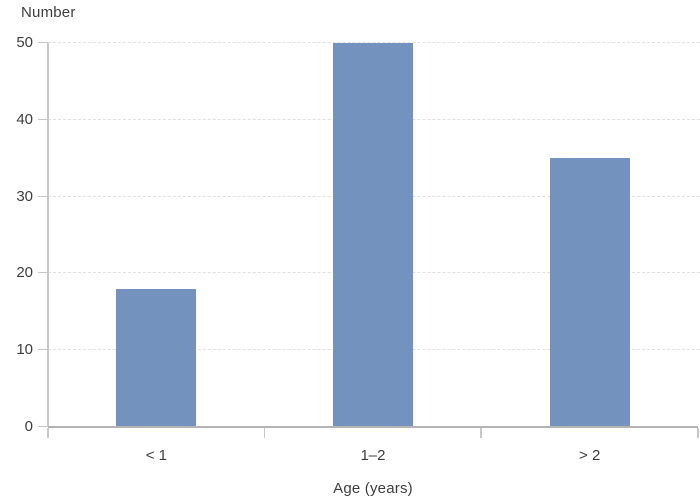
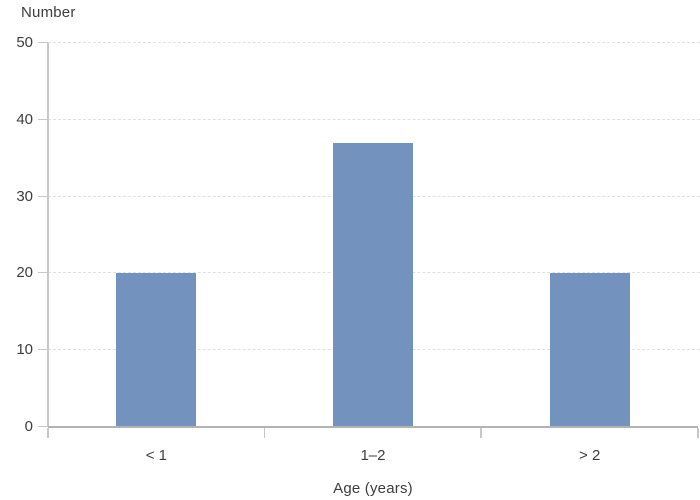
< 1: 18 -> 20
1–2: 50 -> 37
> 2: 35 -> 20
